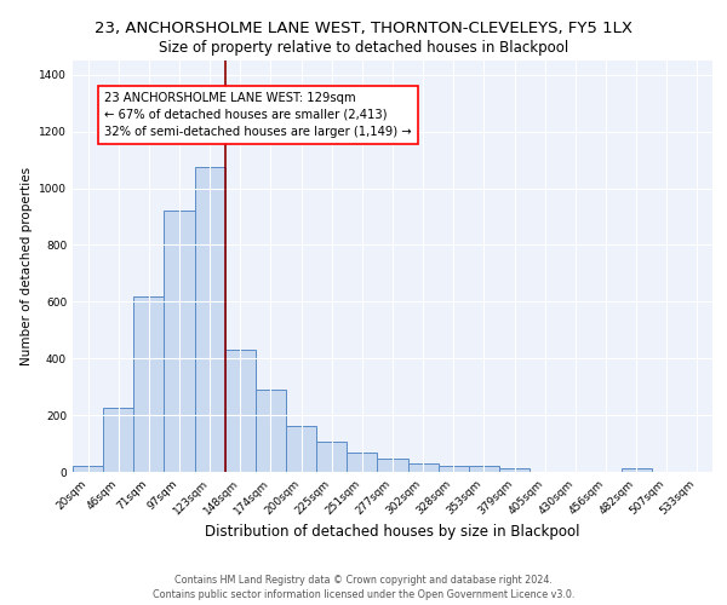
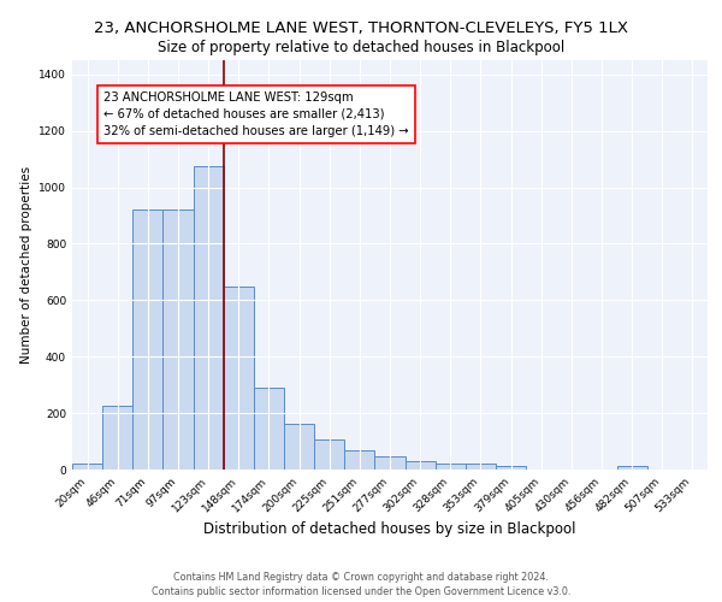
71sqm: 620 -> 920
148sqm: 430 -> 650
